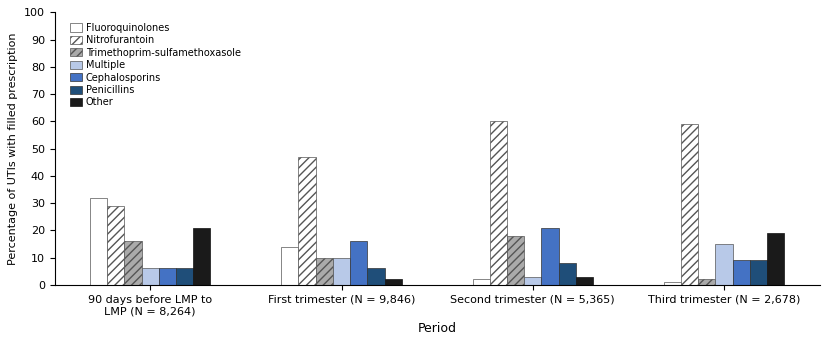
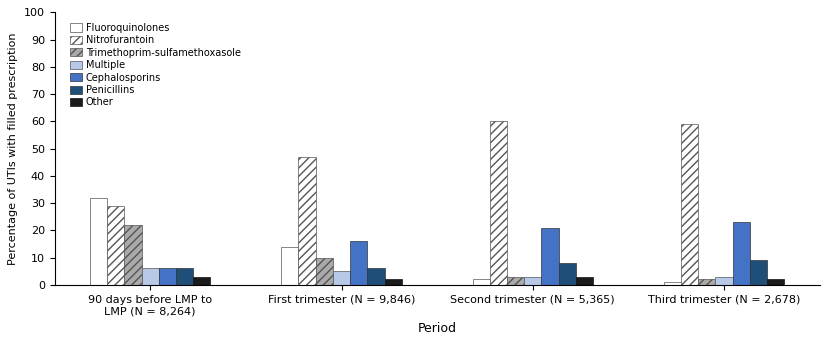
Trimethoprim-sulfamethoxasole/90 days before LMP to LMP (N = 8,264): 16 -> 22
Other/90 days before LMP to LMP (N = 8,264): 21 -> 3
Multiple/First trimester (N = 9,846): 10 -> 5
Trimethoprim-sulfamethoxasole/Second trimester (N = 5,365): 18 -> 3
Multiple/Third trimester (N = 2,678): 15 -> 3
Cephalosporins/Third trimester (N = 2,678): 9 -> 23
Other/Third trimester (N = 2,678): 19 -> 2
